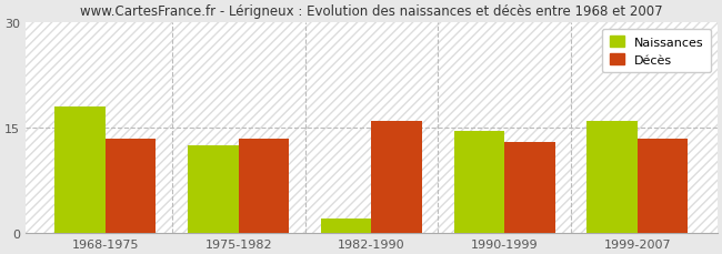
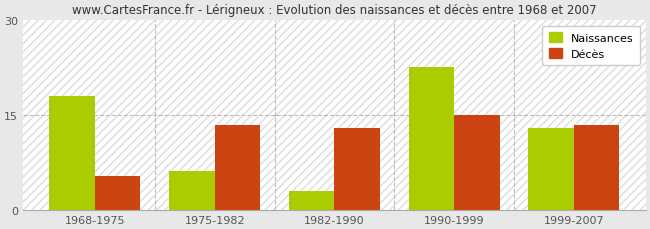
Décès/1968-1975: 13.5 -> 5.4
Naissances/1975-1982: 12.5 -> 6.2
Naissances/1982-1990: 2.0 -> 3.0
Décès/1982-1990: 16.0 -> 13.0
Naissances/1990-1999: 14.5 -> 22.6
Décès/1990-1999: 13.0 -> 15.0
Naissances/1999-2007: 16.0 -> 13.0
